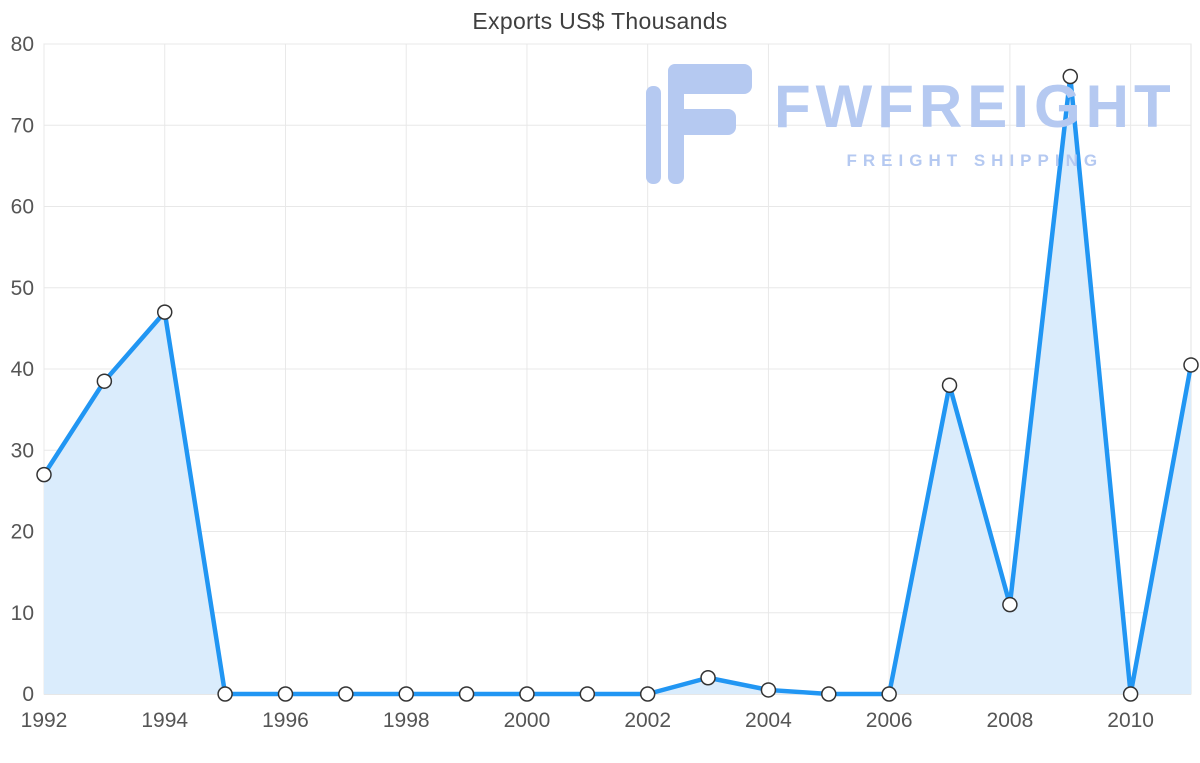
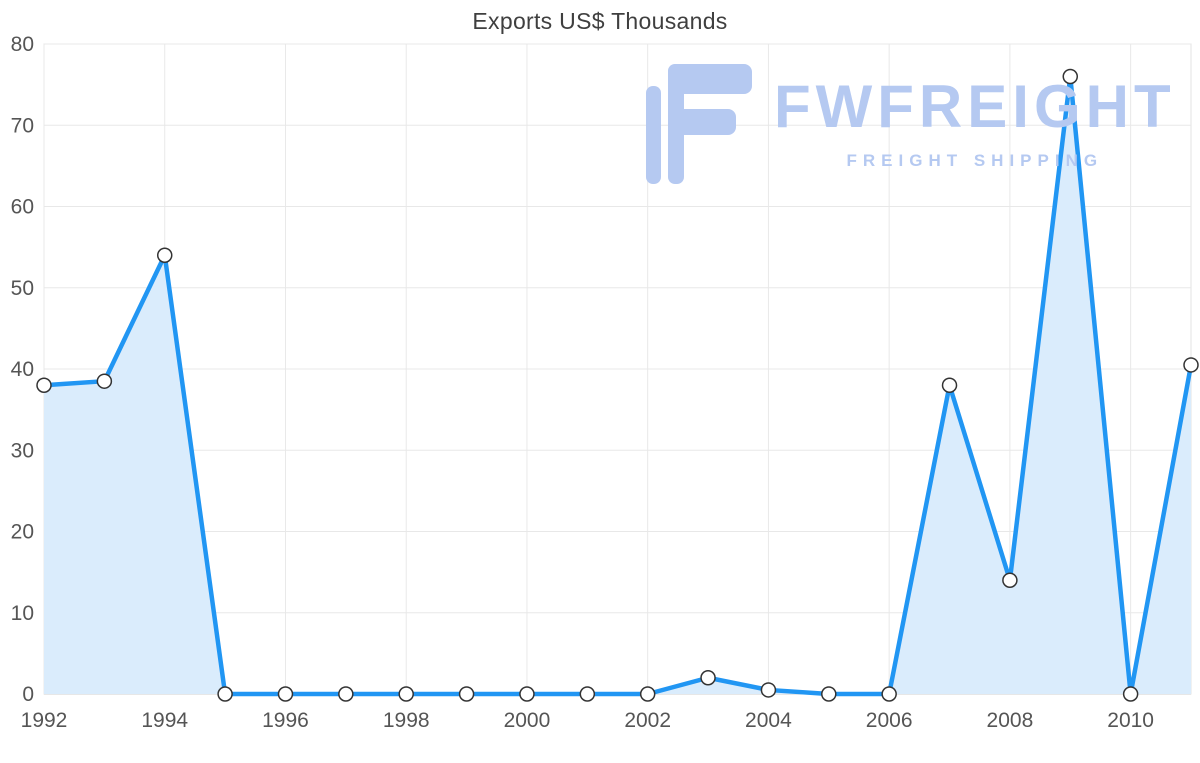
1992: 27 -> 38
1994: 47 -> 54
2008: 11 -> 14
